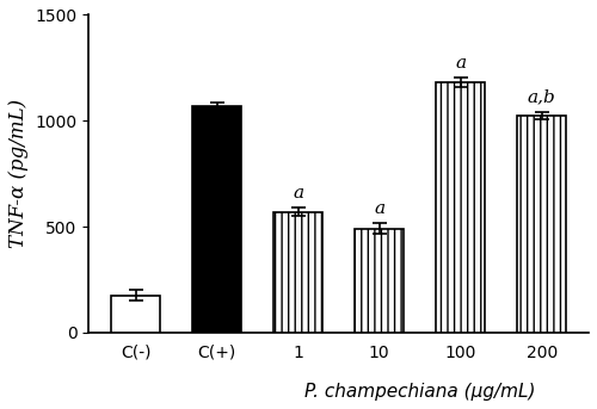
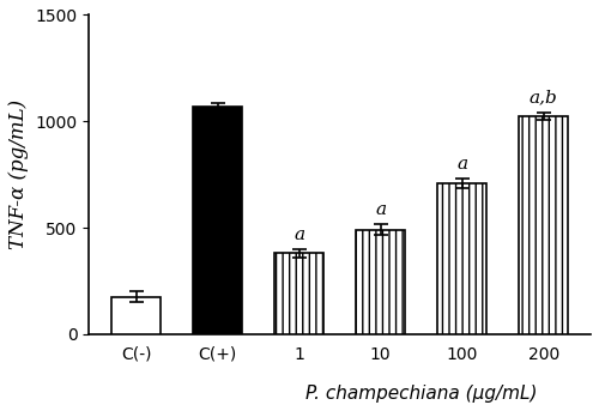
1: 570 -> 380
100: 1180 -> 710
